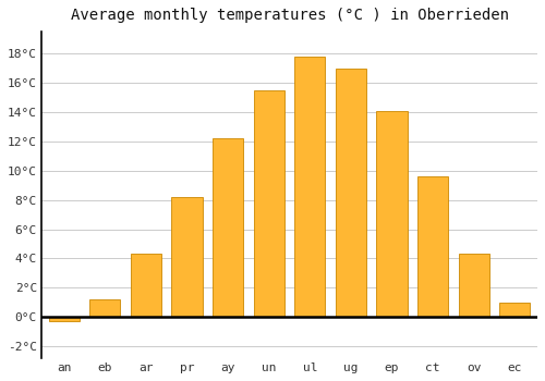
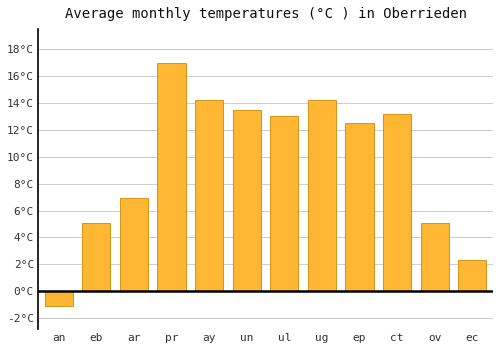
an: -0.3°C -> -1.1°C
eb: 1.2°C -> 5.1°C
ar: 4.3°C -> 6.9°C
pr: 8.2°C -> 17.0°C
ay: 12.2°C -> 14.2°C
un: 15.5°C -> 13.5°C
ul: 17.8°C -> 13.0°C
ug: 17.0°C -> 14.2°C
ep: 14.1°C -> 12.5°C
ct: 9.6°C -> 13.2°C
ov: 4.3°C -> 5.1°C
ec: 1.0°C -> 2.3°C
